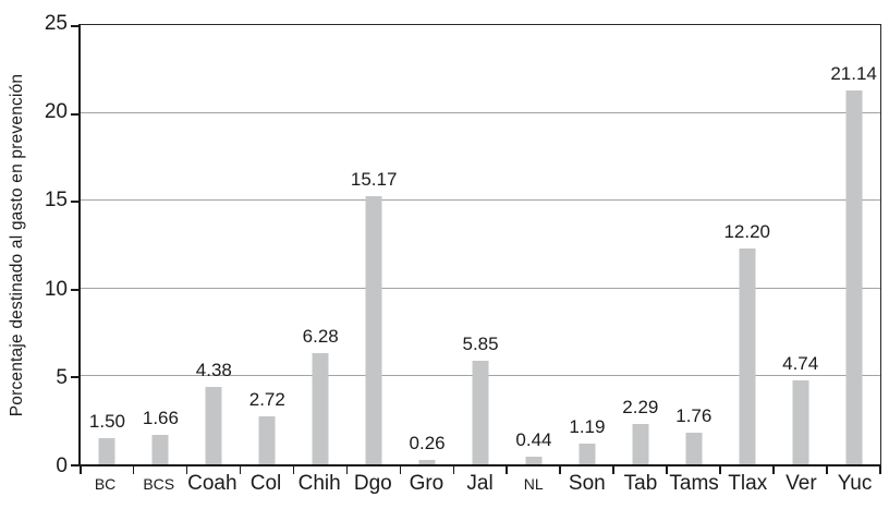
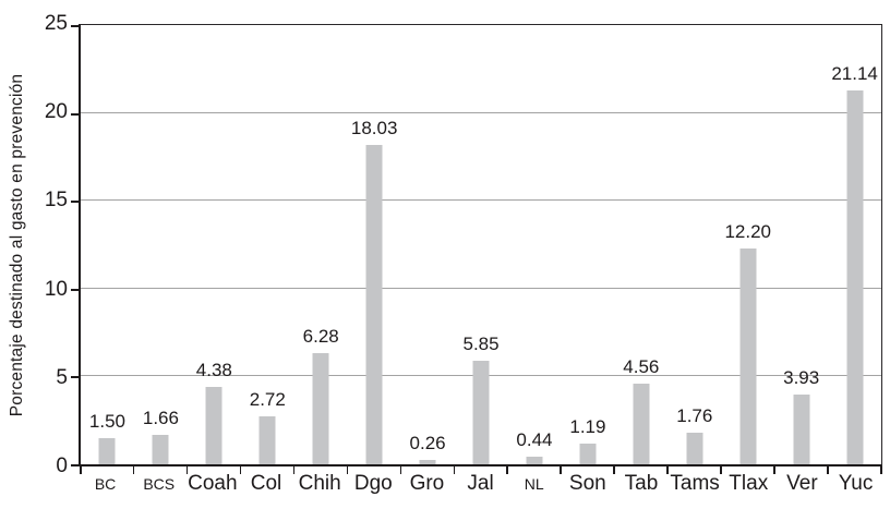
Dgo: 15.17 -> 18.03
Tab: 2.29 -> 4.56
Ver: 4.74 -> 3.93
